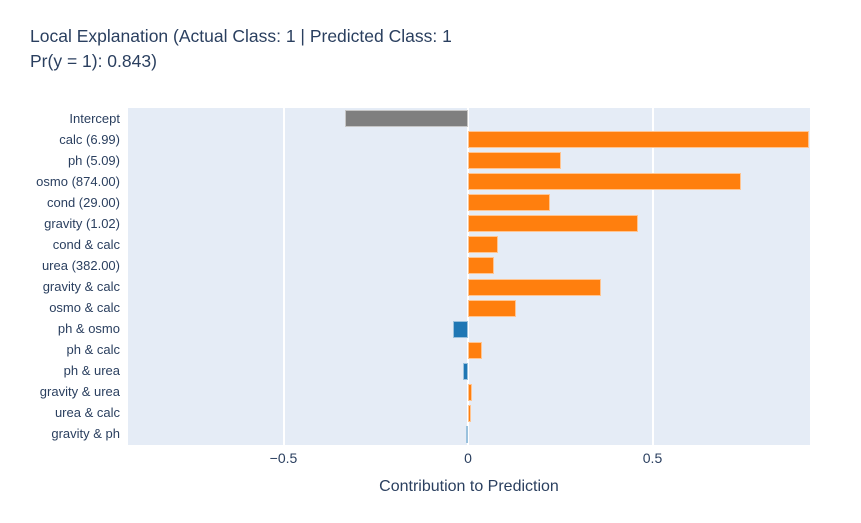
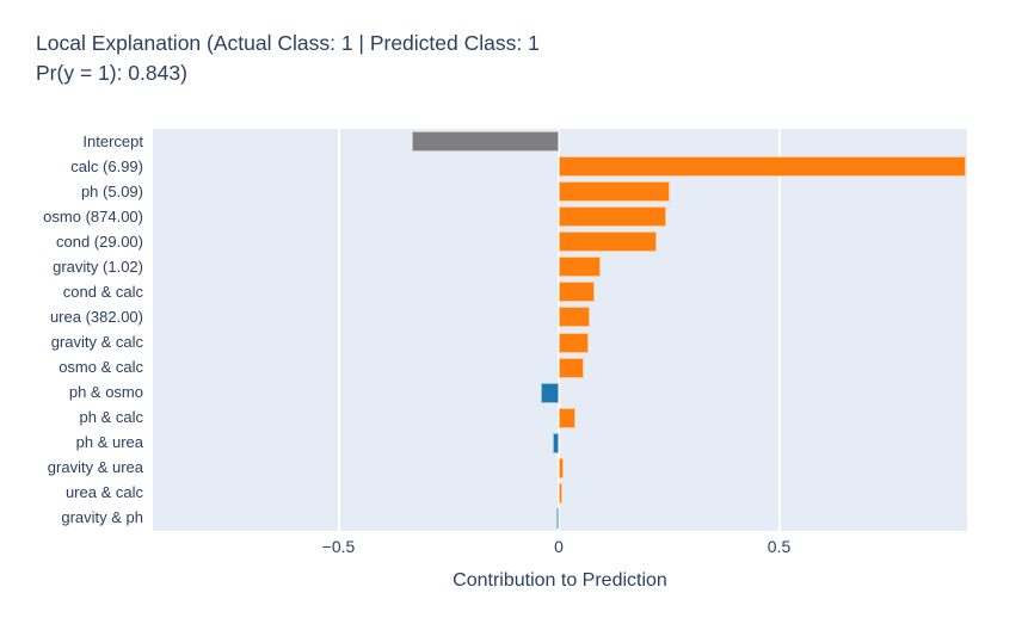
osmo (874.00): 0.74 -> 0.24
gravity (1.02): 0.46 -> 0.10
gravity & calc: 0.36 -> 0.07
osmo & calc: 0.13 -> 0.06
